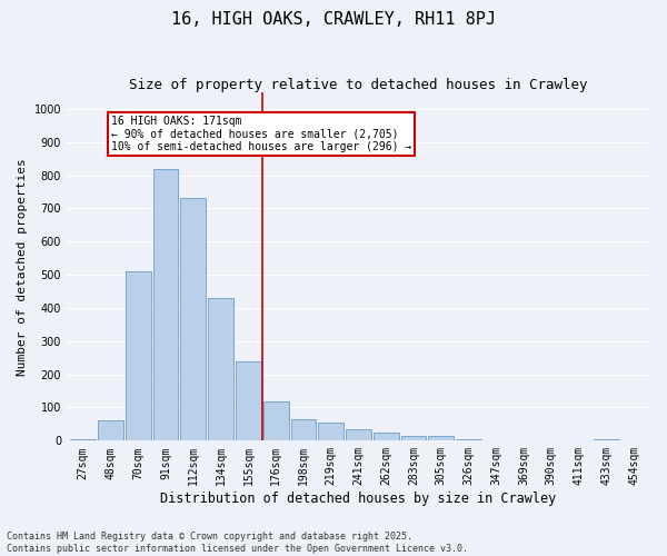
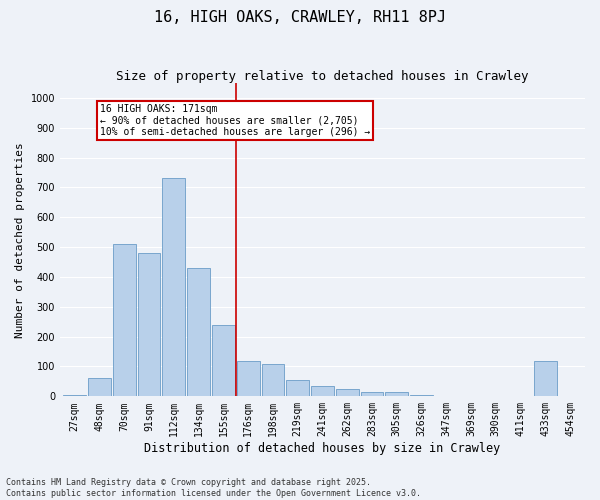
91sqm: 820 -> 480
198sqm: 65 -> 110
433sqm: 5 -> 120
